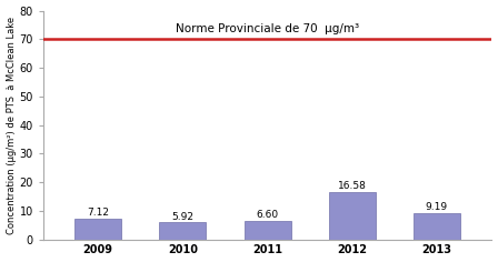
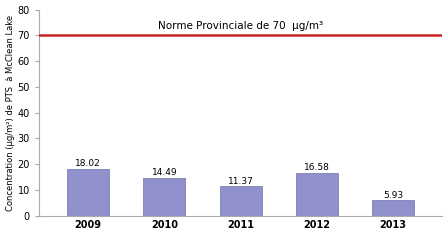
2009: 7.12 -> 18.02
2010: 5.92 -> 14.49
2011: 6.60 -> 11.37
2013: 9.19 -> 5.93
